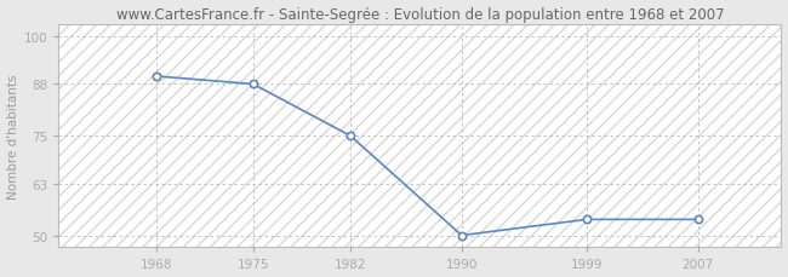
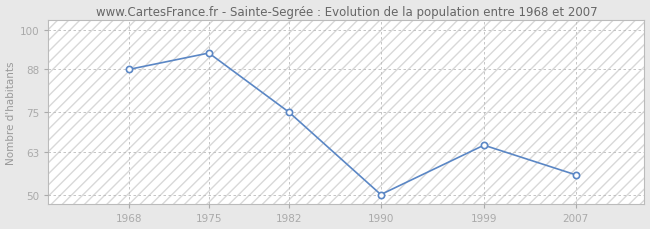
1968: 90 -> 88
1975: 88 -> 93
1999: 54 -> 65
2007: 54 -> 56
